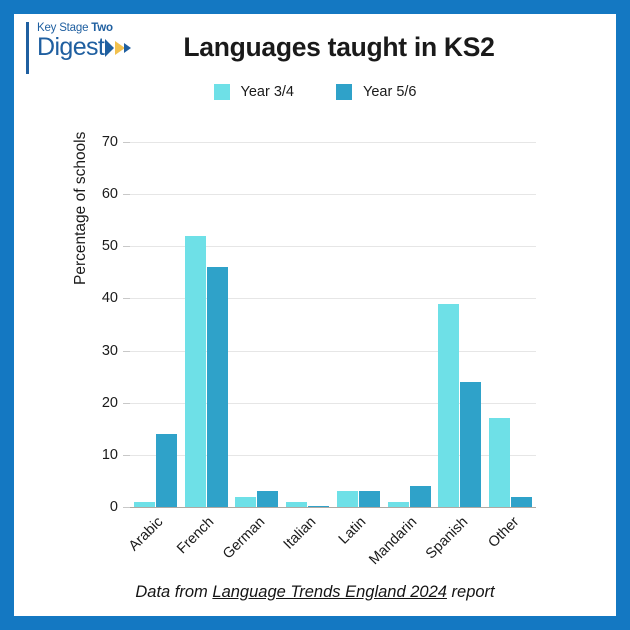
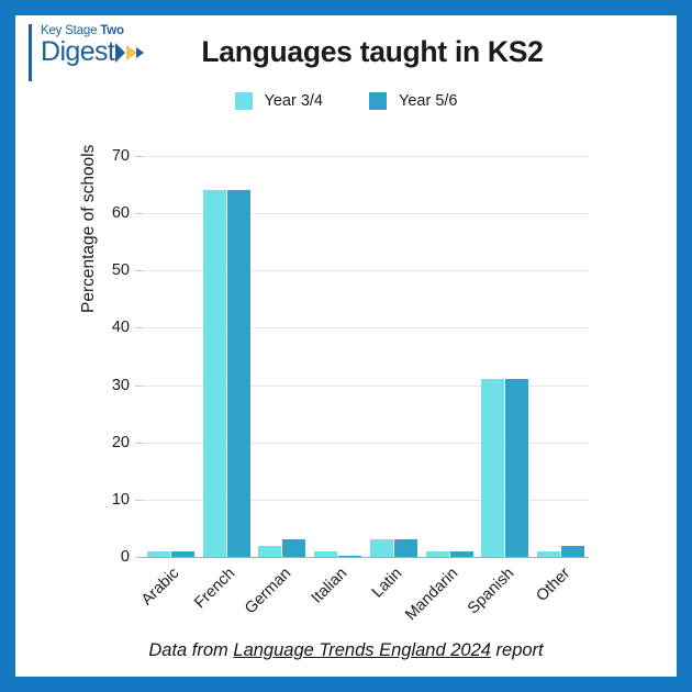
Year 5/6/Arabic: 14 -> 1
Year 3/4/French: 52 -> 64
Year 5/6/French: 46 -> 64
Year 5/6/Mandarin: 4 -> 1
Year 3/4/Spanish: 39 -> 31
Year 5/6/Spanish: 24 -> 31
Year 3/4/Other: 17 -> 1
